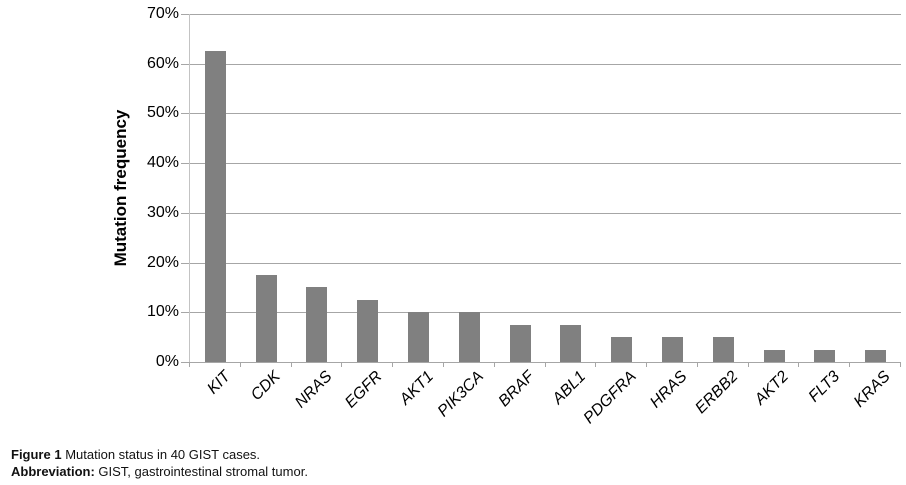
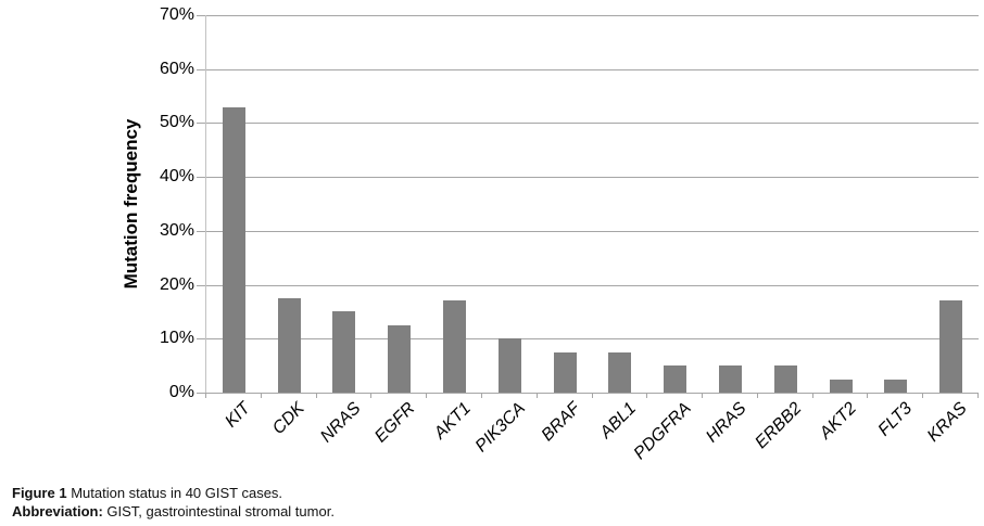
KIT: 62% -> 53%
AKT1: 10% -> 17%
KRAS: 2% -> 17%
